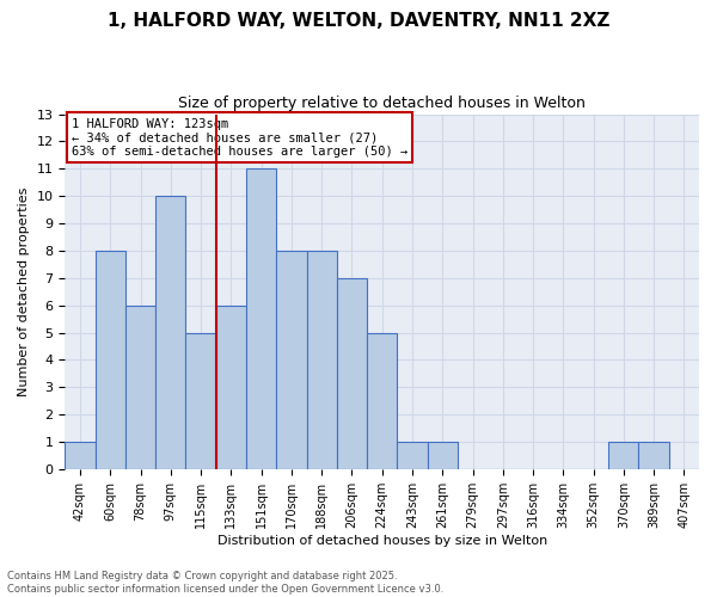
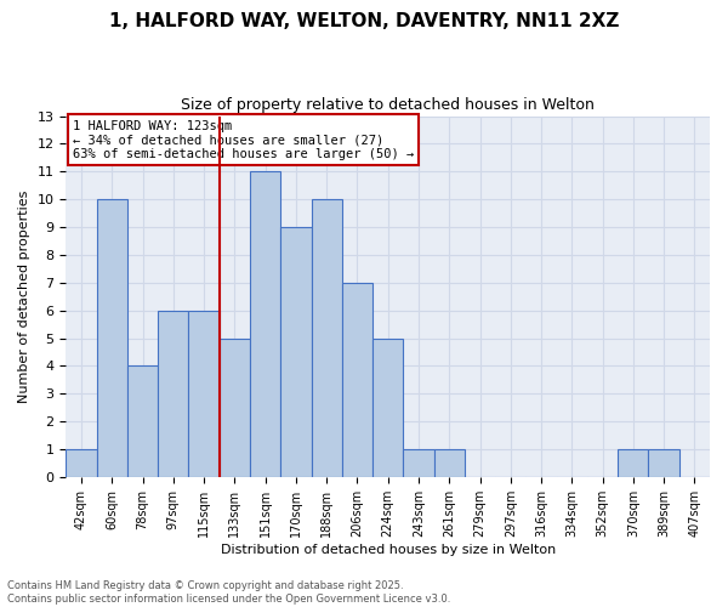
60sqm: 8 -> 10
78sqm: 6 -> 4
97sqm: 10 -> 6
115sqm: 5 -> 6
133sqm: 6 -> 5
170sqm: 8 -> 9
188sqm: 8 -> 10
